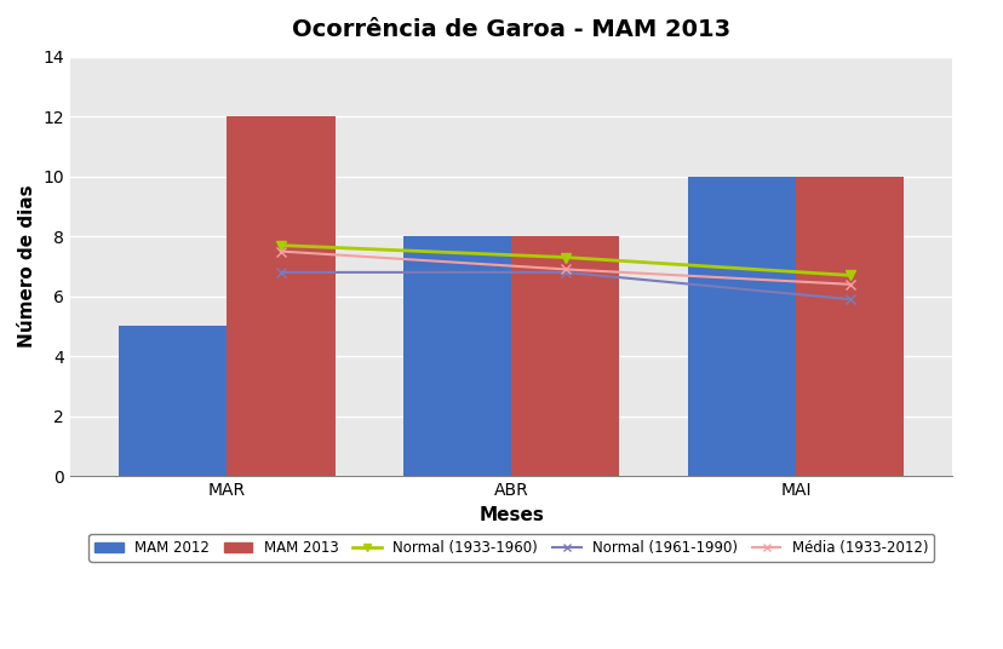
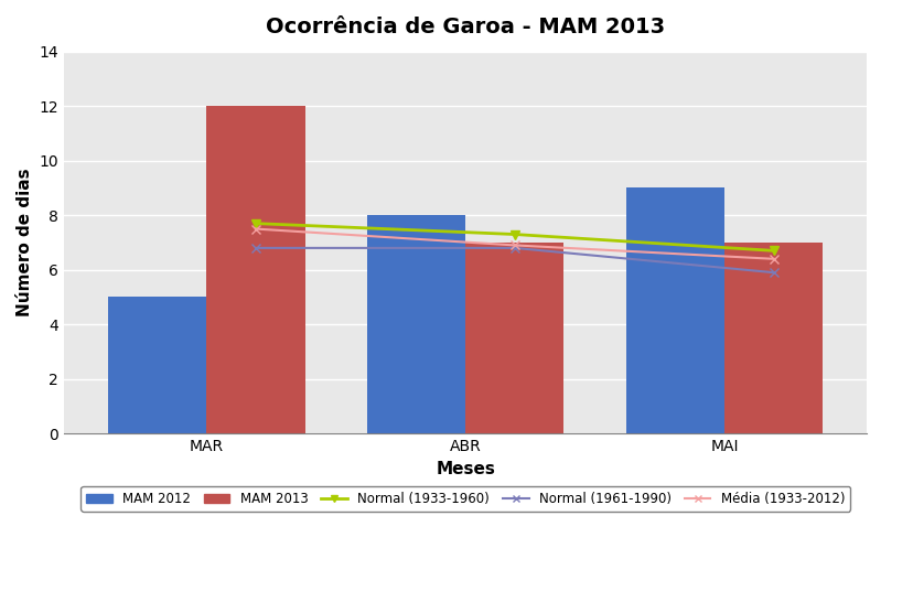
MAM 2013/ABR: 8 -> 7
MAM 2012/MAI: 10 -> 9
MAM 2013/MAI: 10 -> 7
